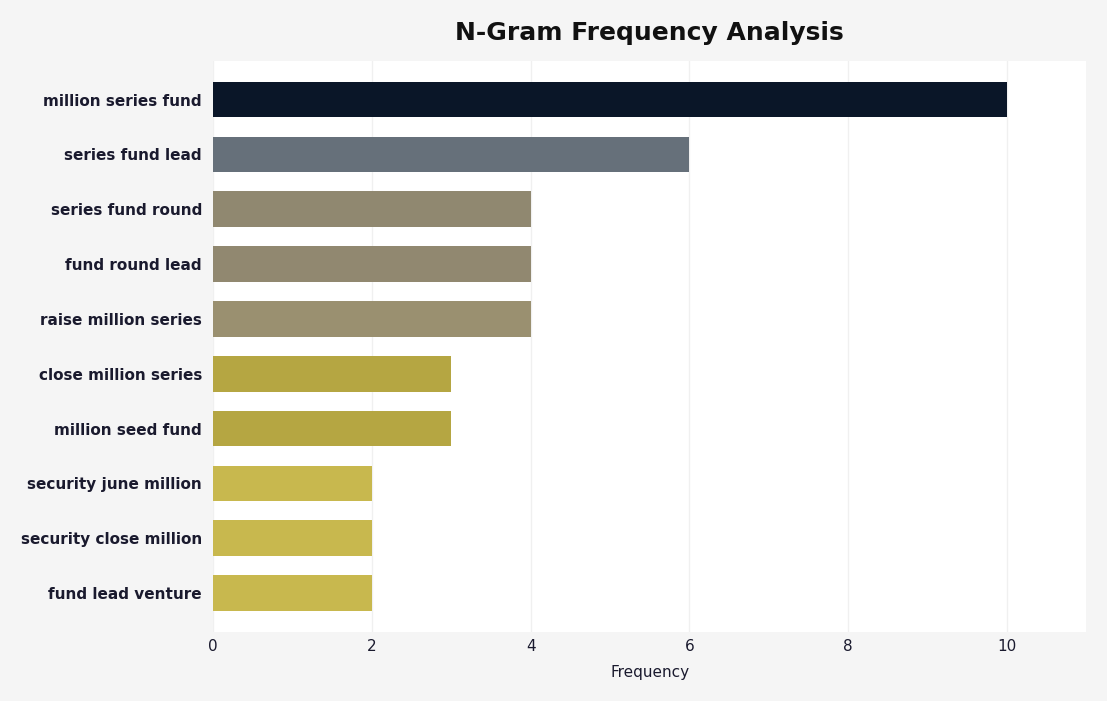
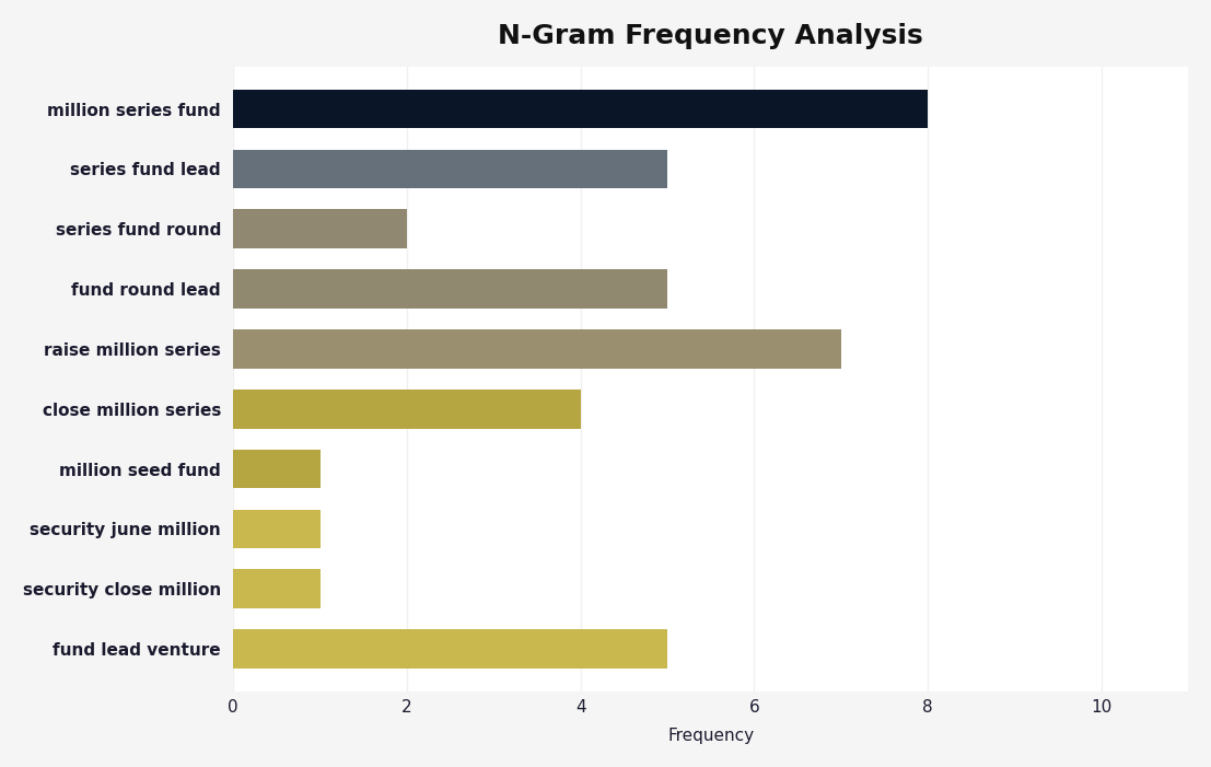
million series fund: 10 -> 8
series fund lead: 6 -> 5
series fund round: 4 -> 2
fund round lead: 4 -> 5
raise million series: 4 -> 7
close million series: 3 -> 4
million seed fund: 3 -> 1
security june million: 2 -> 1
security close million: 2 -> 1
fund lead venture: 2 -> 5
